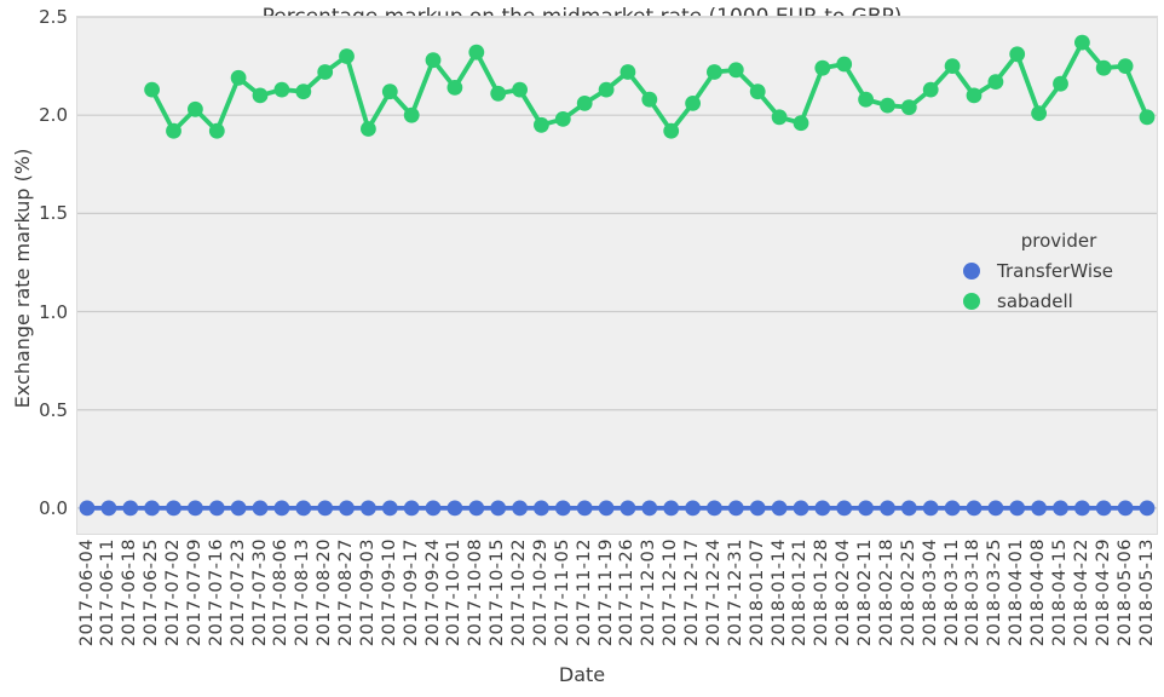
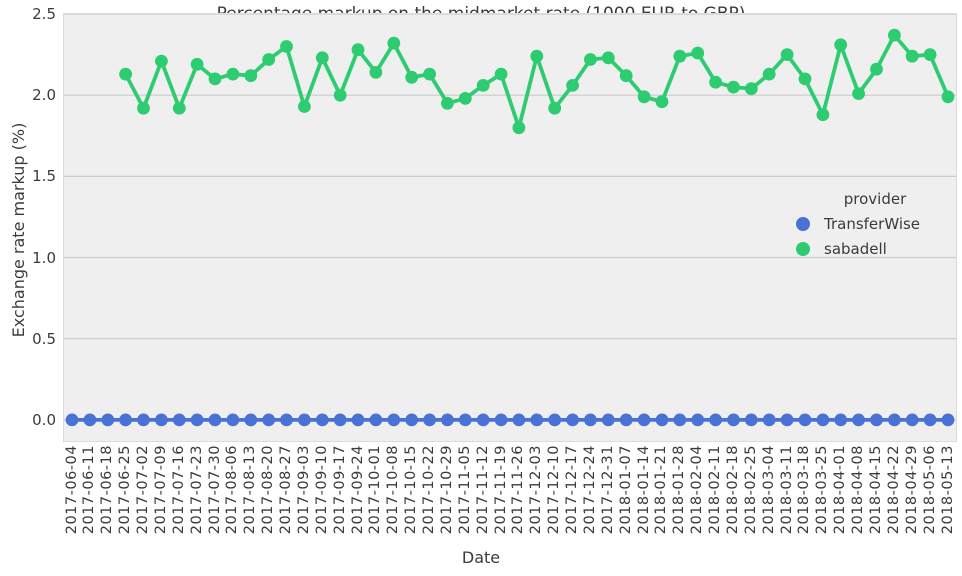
sabadell/2017-07-09: 2.03 -> 2.21
sabadell/2017-09-10: 2.12 -> 2.23
sabadell/2017-11-26: 2.22 -> 1.80
sabadell/2017-12-03: 2.08 -> 2.24
sabadell/2018-03-25: 2.17 -> 1.88
